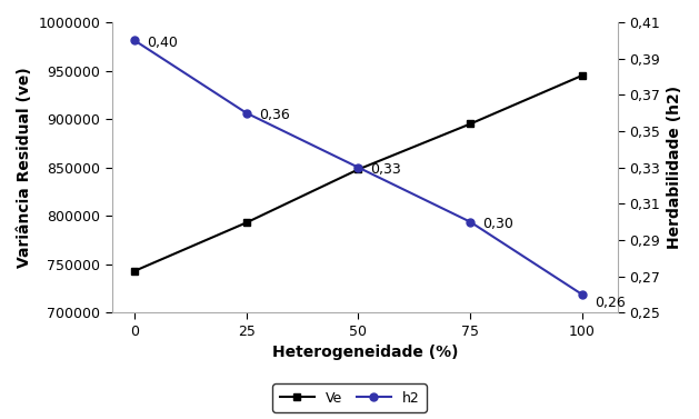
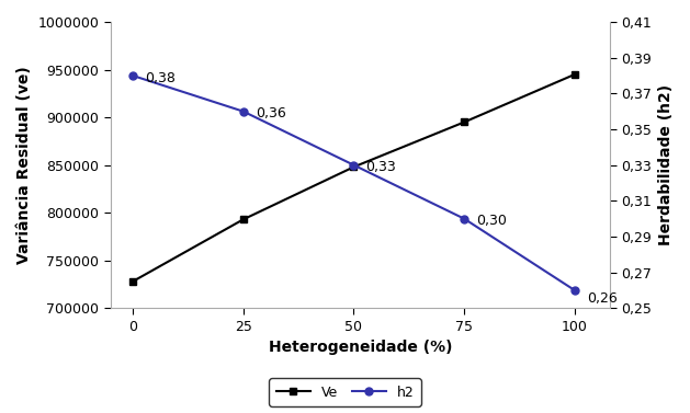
Ve/0: 743000 -> 728000
h2/0: 0,40 -> 0,38
